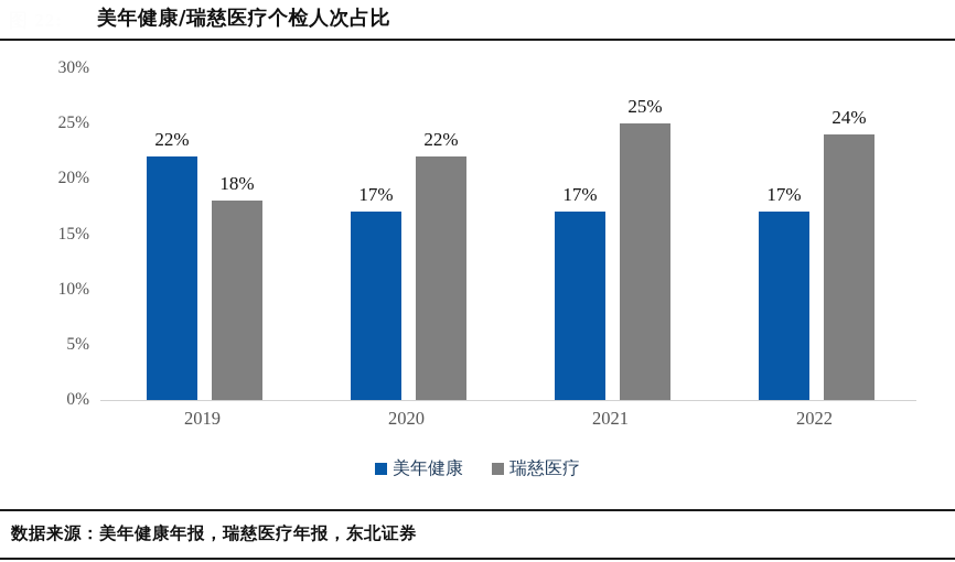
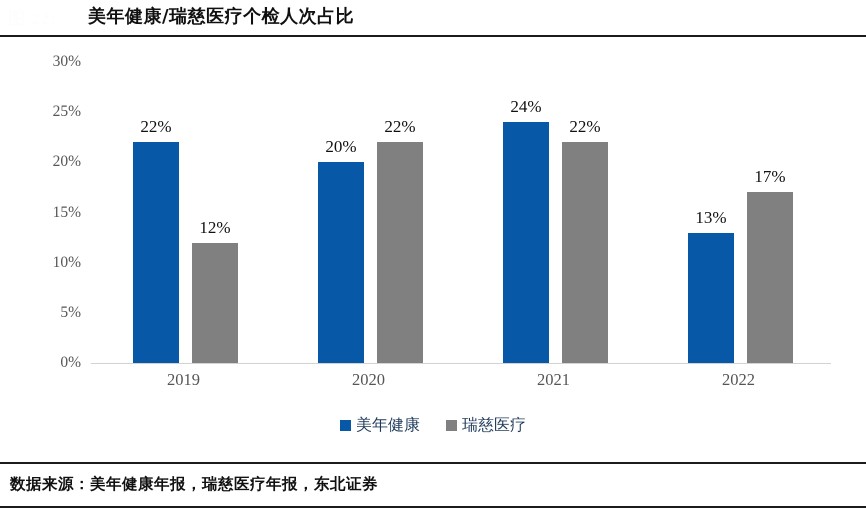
瑞慈医疗/2019: 18% -> 12%
美年健康/2020: 17% -> 20%
美年健康/2021: 17% -> 24%
瑞慈医疗/2021: 25% -> 22%
美年健康/2022: 17% -> 13%
瑞慈医疗/2022: 24% -> 17%
